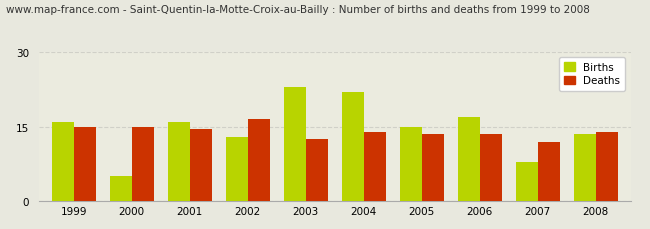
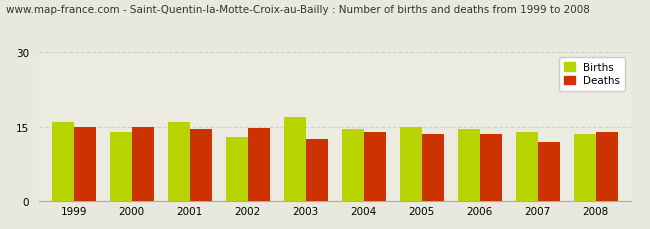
Births/2000: 5.0 -> 14.0
Deaths/2002: 16.5 -> 14.8
Births/2003: 23.0 -> 17.0
Births/2004: 22.0 -> 14.5
Births/2006: 17.0 -> 14.5
Births/2007: 8.0 -> 14.0
